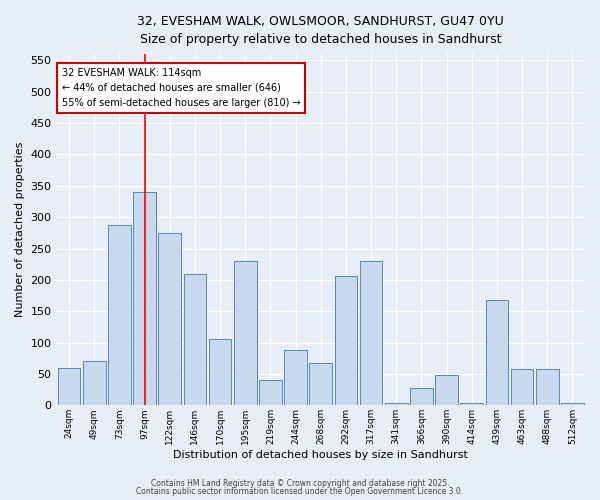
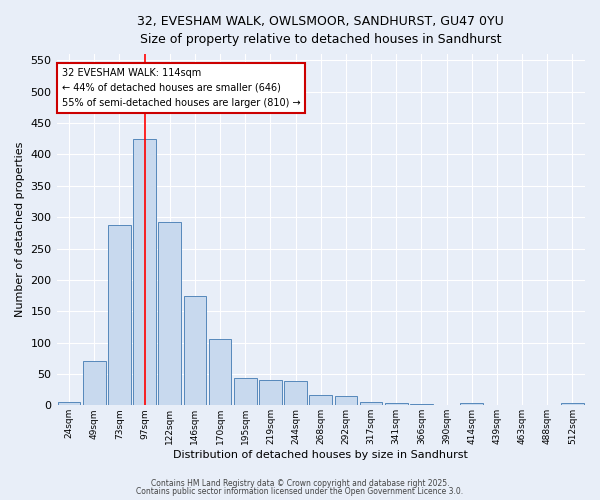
24sqm: 60 -> 5
97sqm: 340 -> 425
122sqm: 274 -> 292
146sqm: 210 -> 175
195sqm: 230 -> 43
244sqm: 88 -> 38
268sqm: 68 -> 16
292sqm: 206 -> 15
317sqm: 230 -> 6
366sqm: 28 -> 2
390sqm: 48 -> 1
439sqm: 168 -> 1
463sqm: 58 -> 1
488sqm: 58 -> 1
